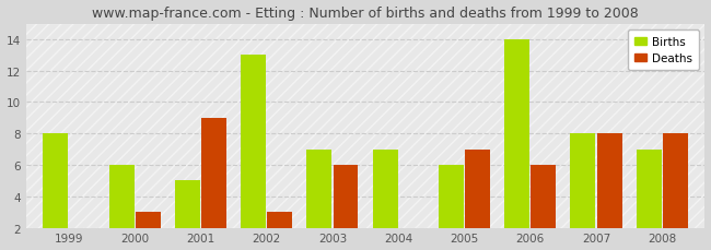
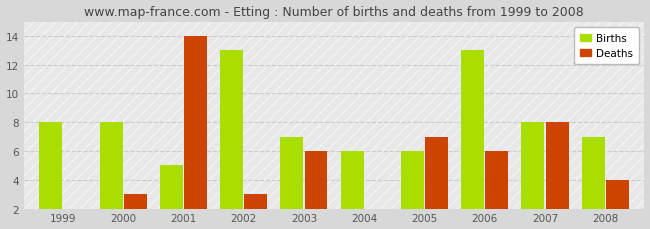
Births/2000: 6 -> 8
Deaths/2001: 9 -> 14
Births/2004: 7 -> 6
Births/2006: 14 -> 13
Deaths/2008: 8 -> 4
